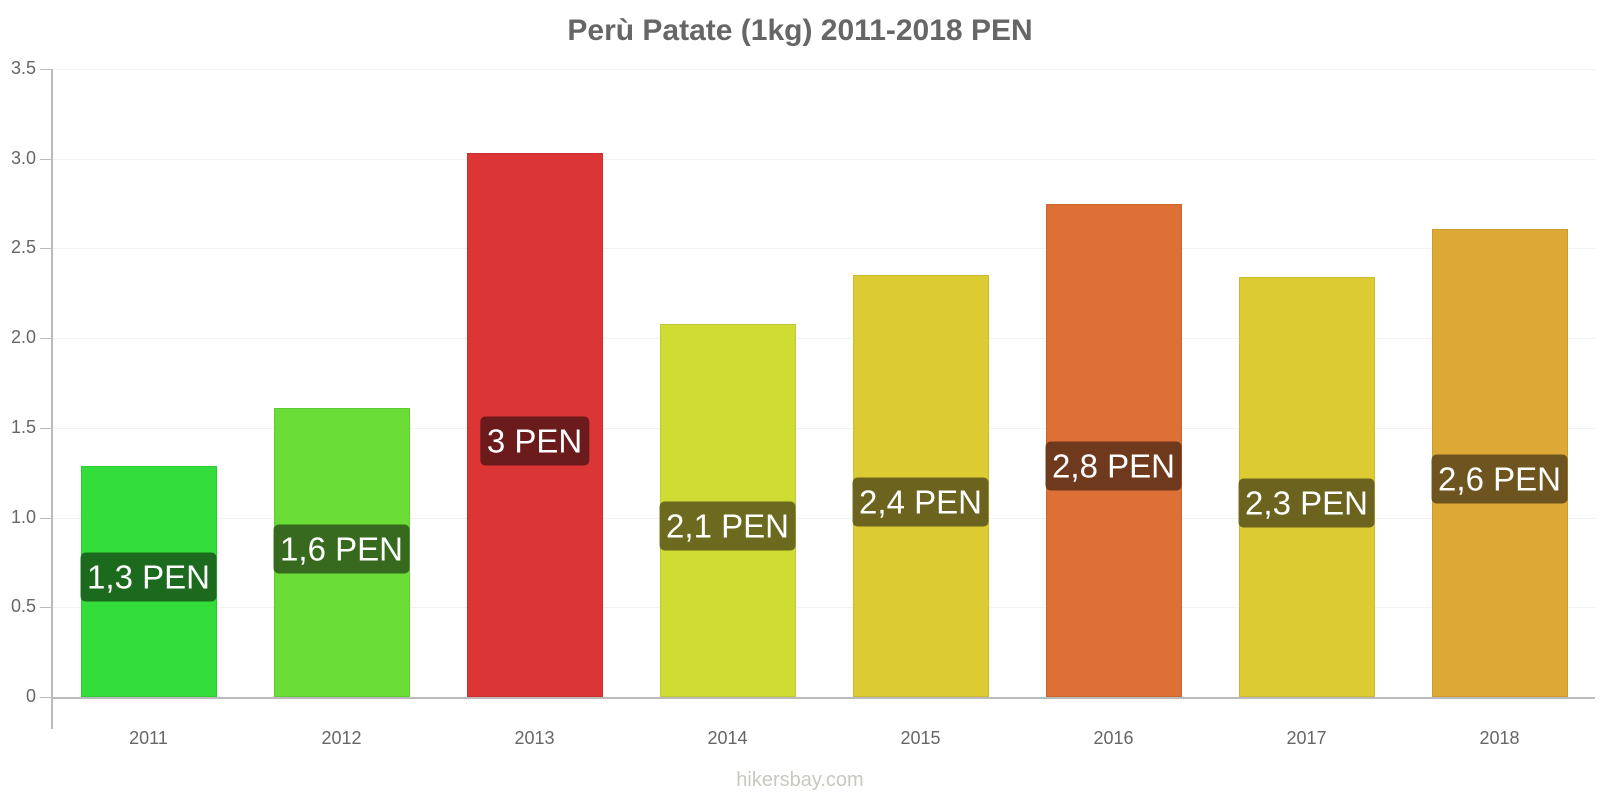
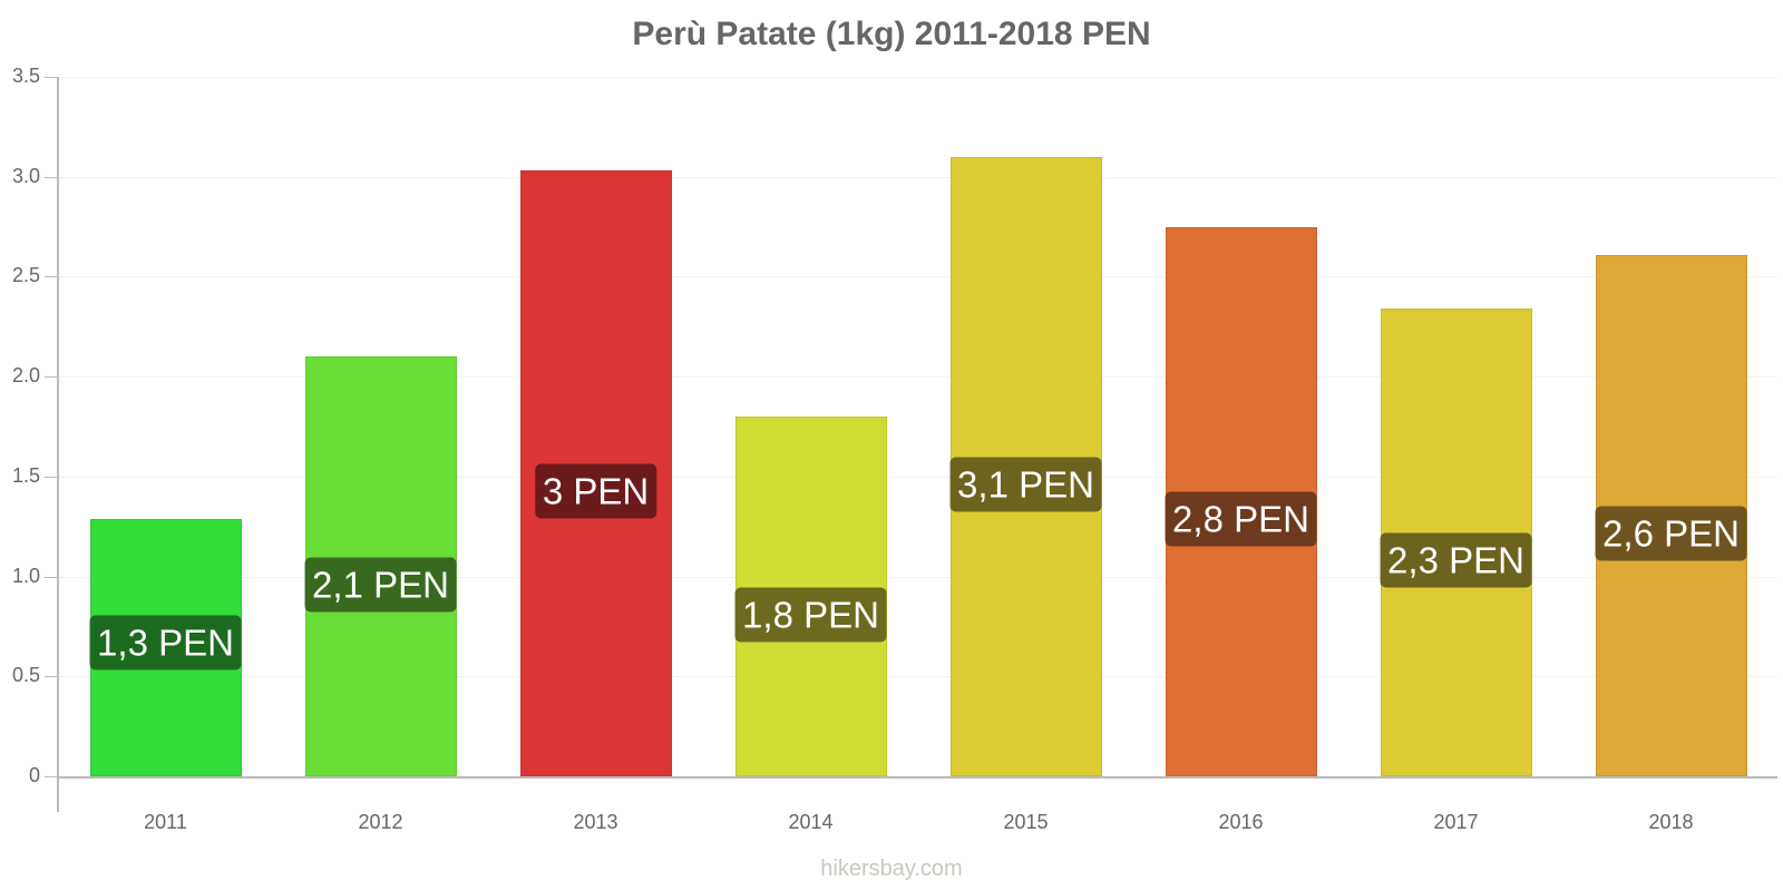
2012: 1,6 -> 2,1
2014: 2,1 -> 1,8
2015: 2,4 -> 3,1
